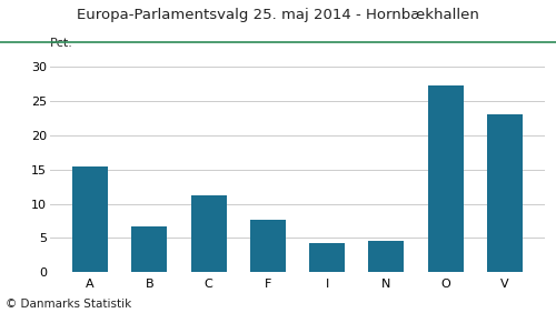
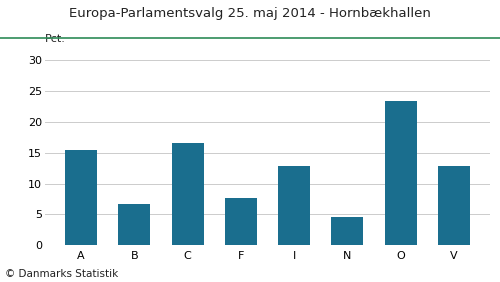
C: 11.3 -> 16.6
I: 4.2 -> 12.8
O: 27.3 -> 23.4
V: 23.1 -> 12.8
